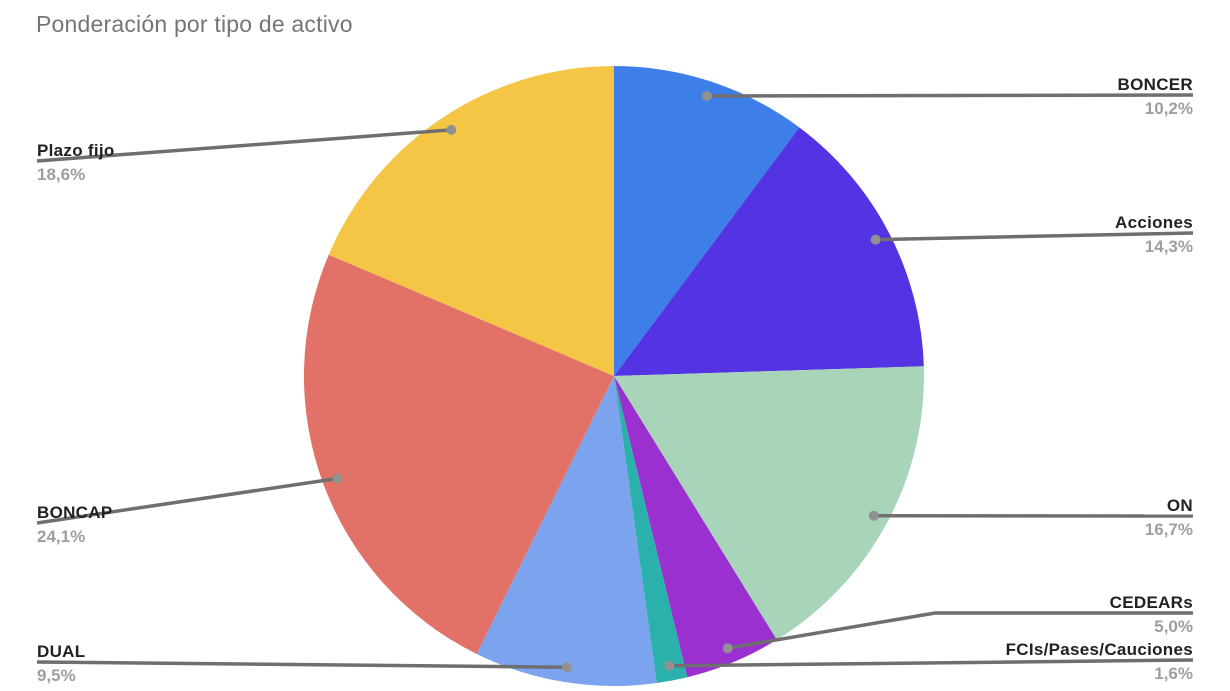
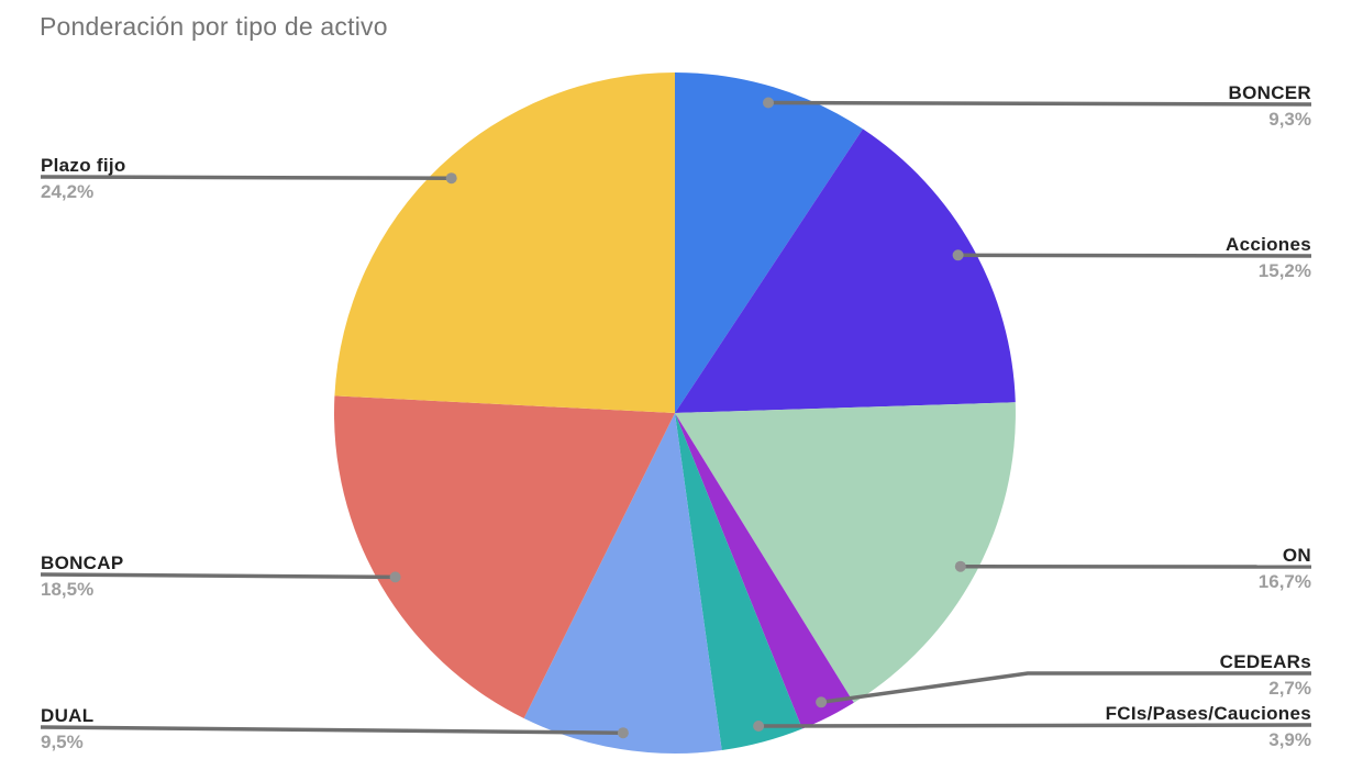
BONCER: 10,2% -> 9,3%
Acciones: 14,3% -> 15,2%
CEDEARs: 5,0% -> 2,7%
FCIs/Pases/Cauciones: 1,6% -> 3,9%
BONCAP: 24,1% -> 18,5%
Plazo fijo: 18,6% -> 24,2%
